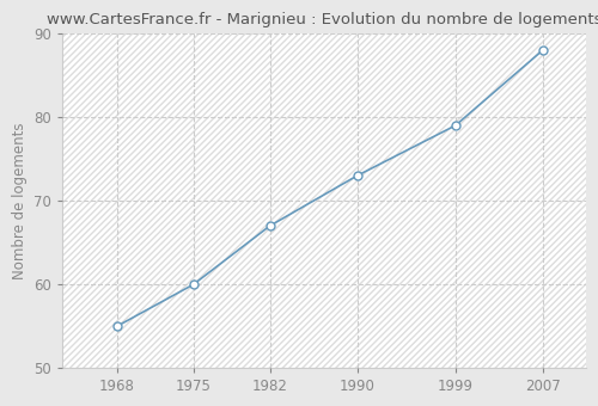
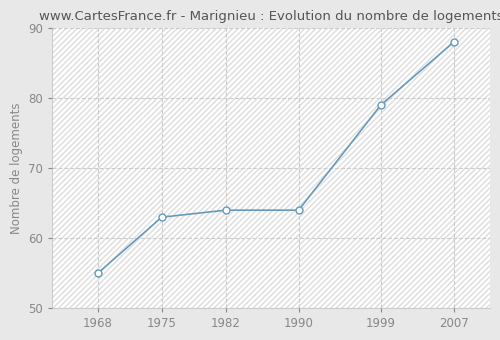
1975: 60 -> 63
1982: 67 -> 64
1990: 73 -> 64
